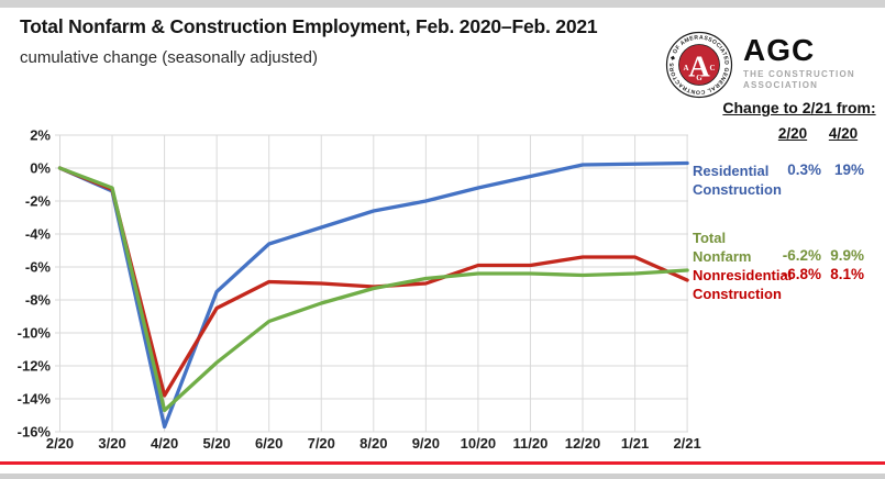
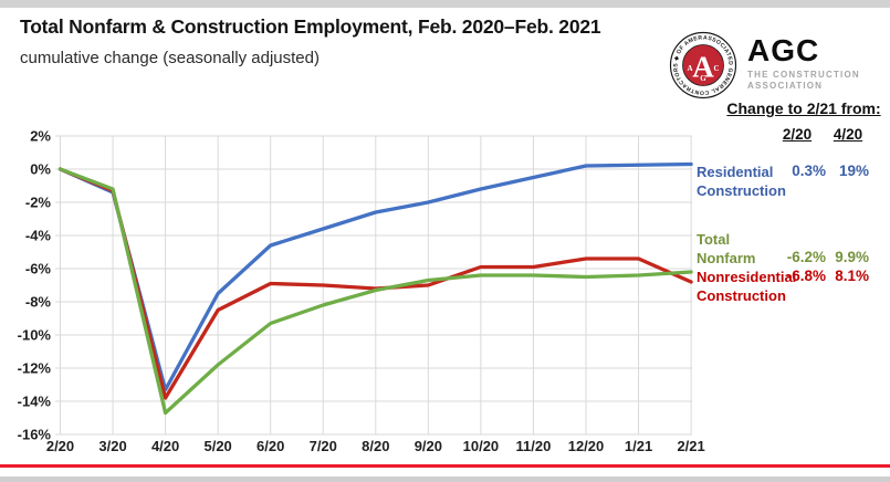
Residential Construction/4/20: -15.7% -> -13.3%
